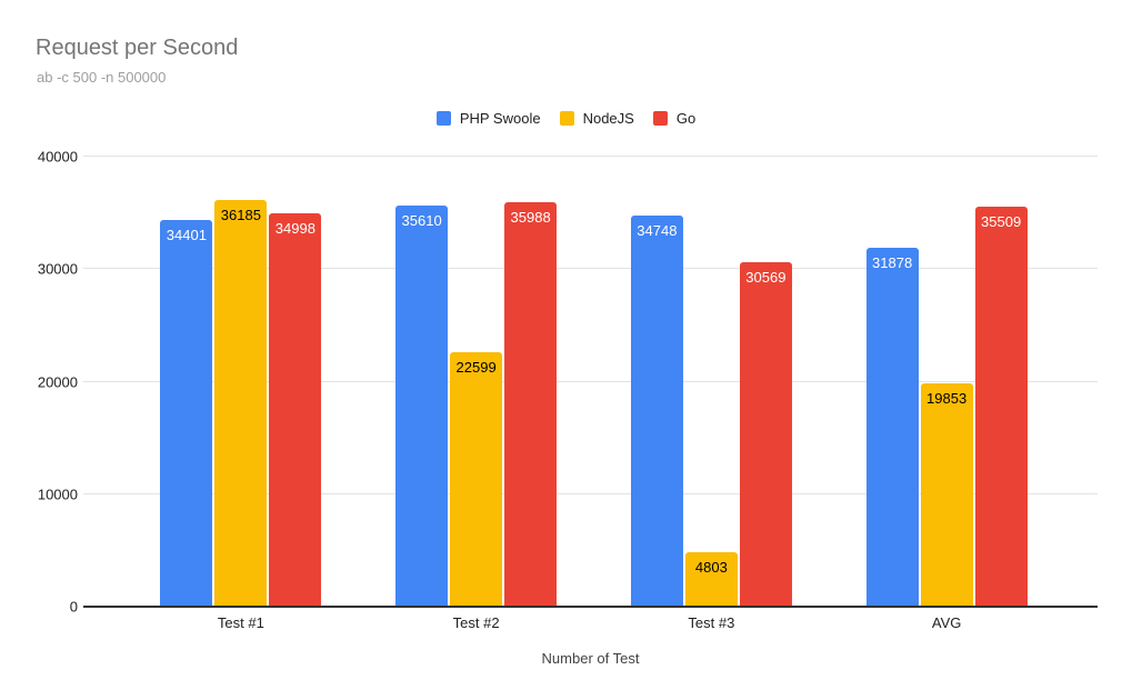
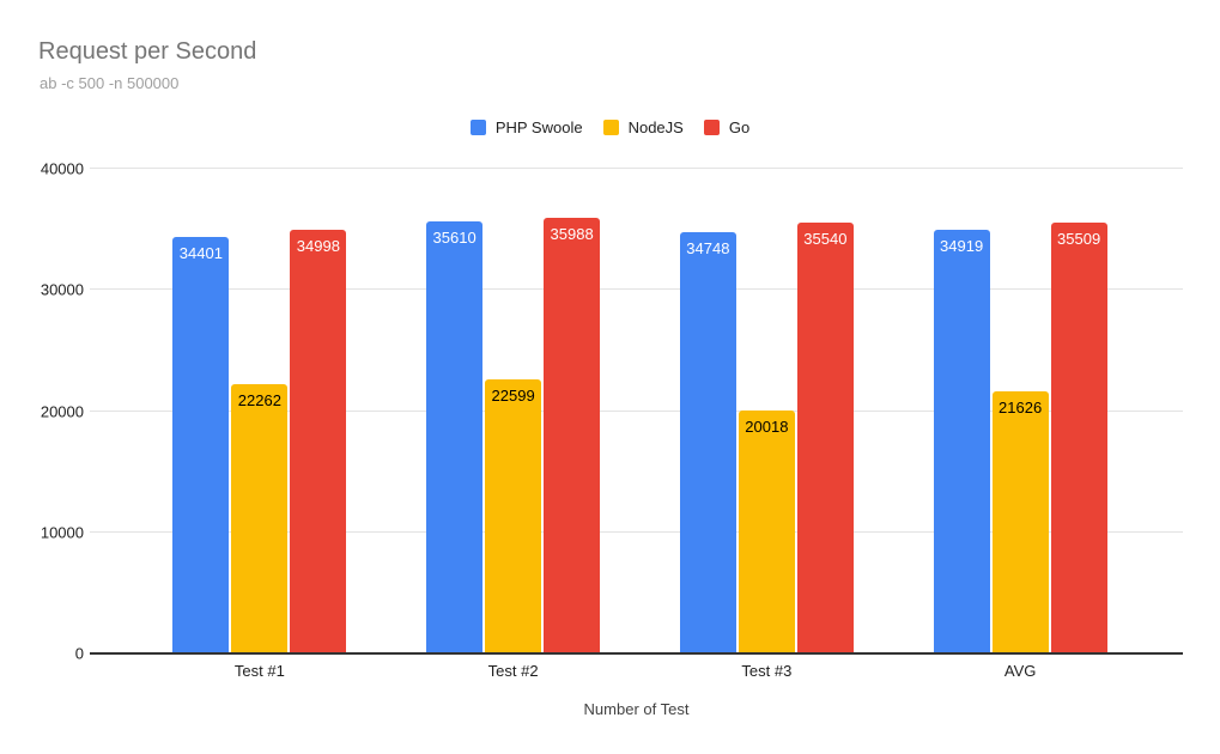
NodeJS/Test #1: 36185 -> 22262
NodeJS/Test #3: 4803 -> 20018
Go/Test #3: 30569 -> 35540
PHP Swoole/AVG: 31878 -> 34919
NodeJS/AVG: 19853 -> 21626
